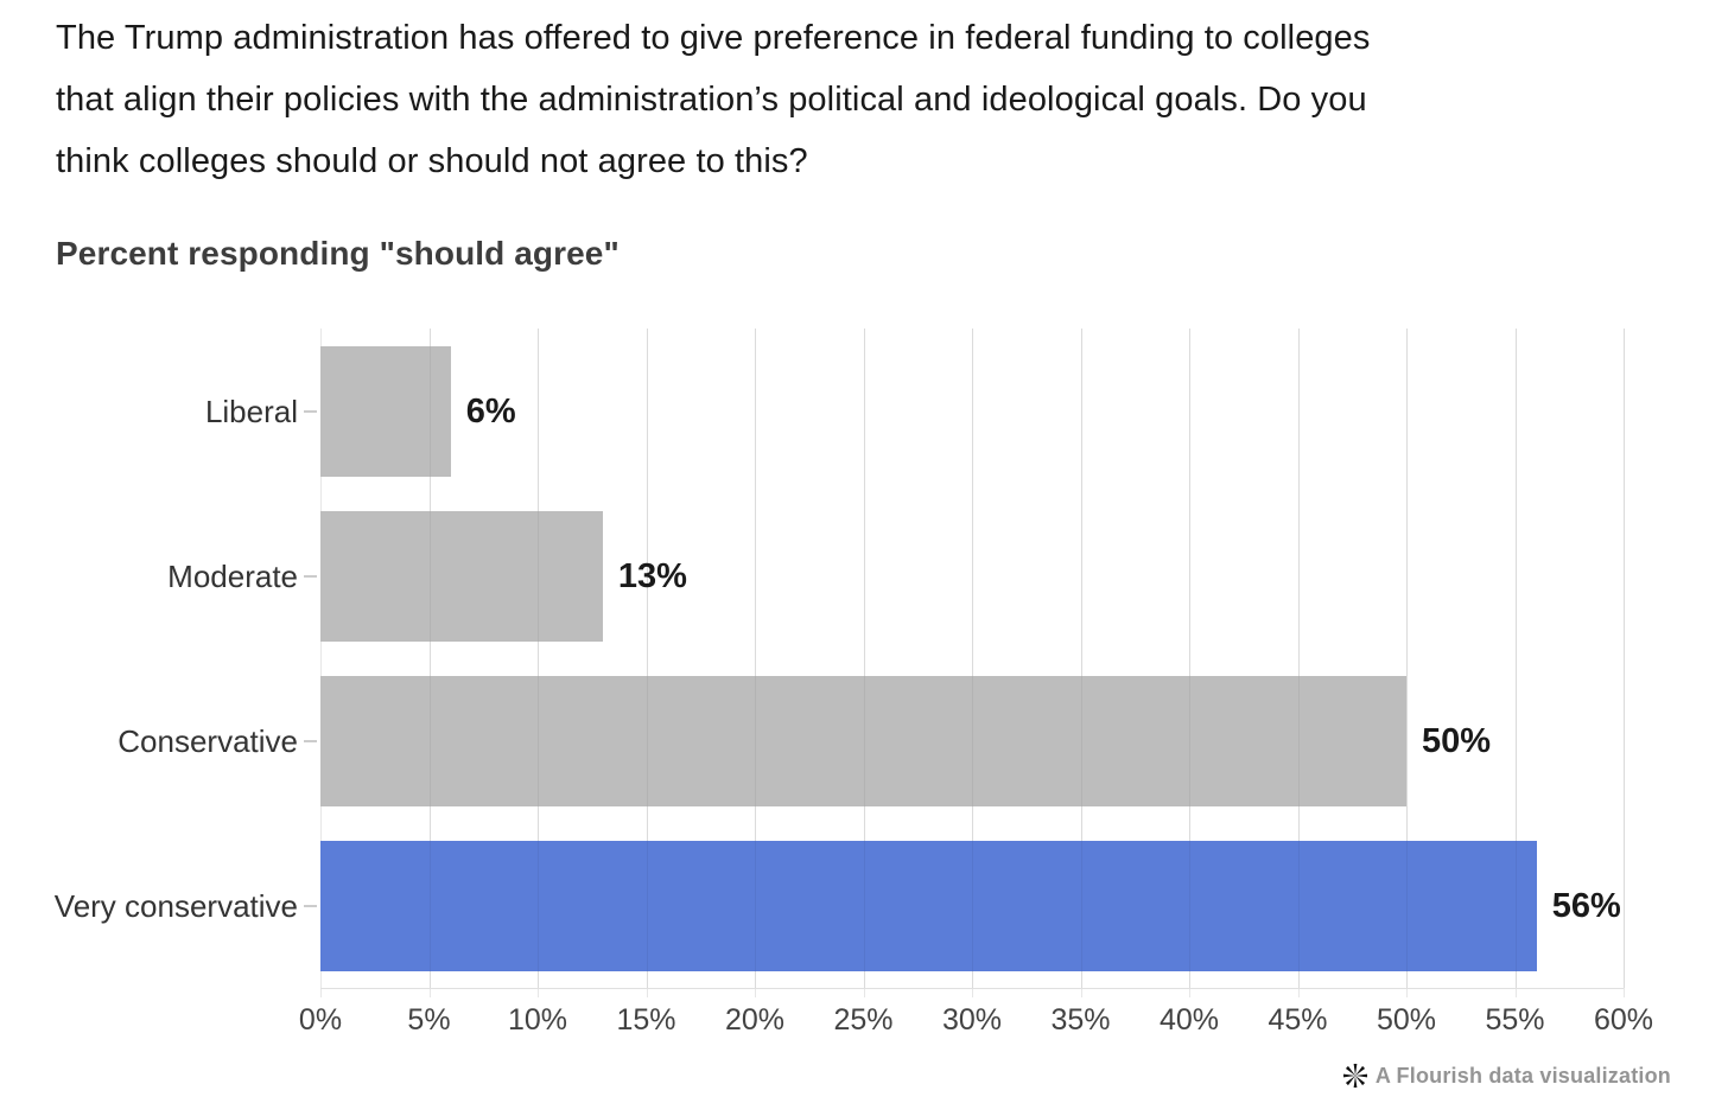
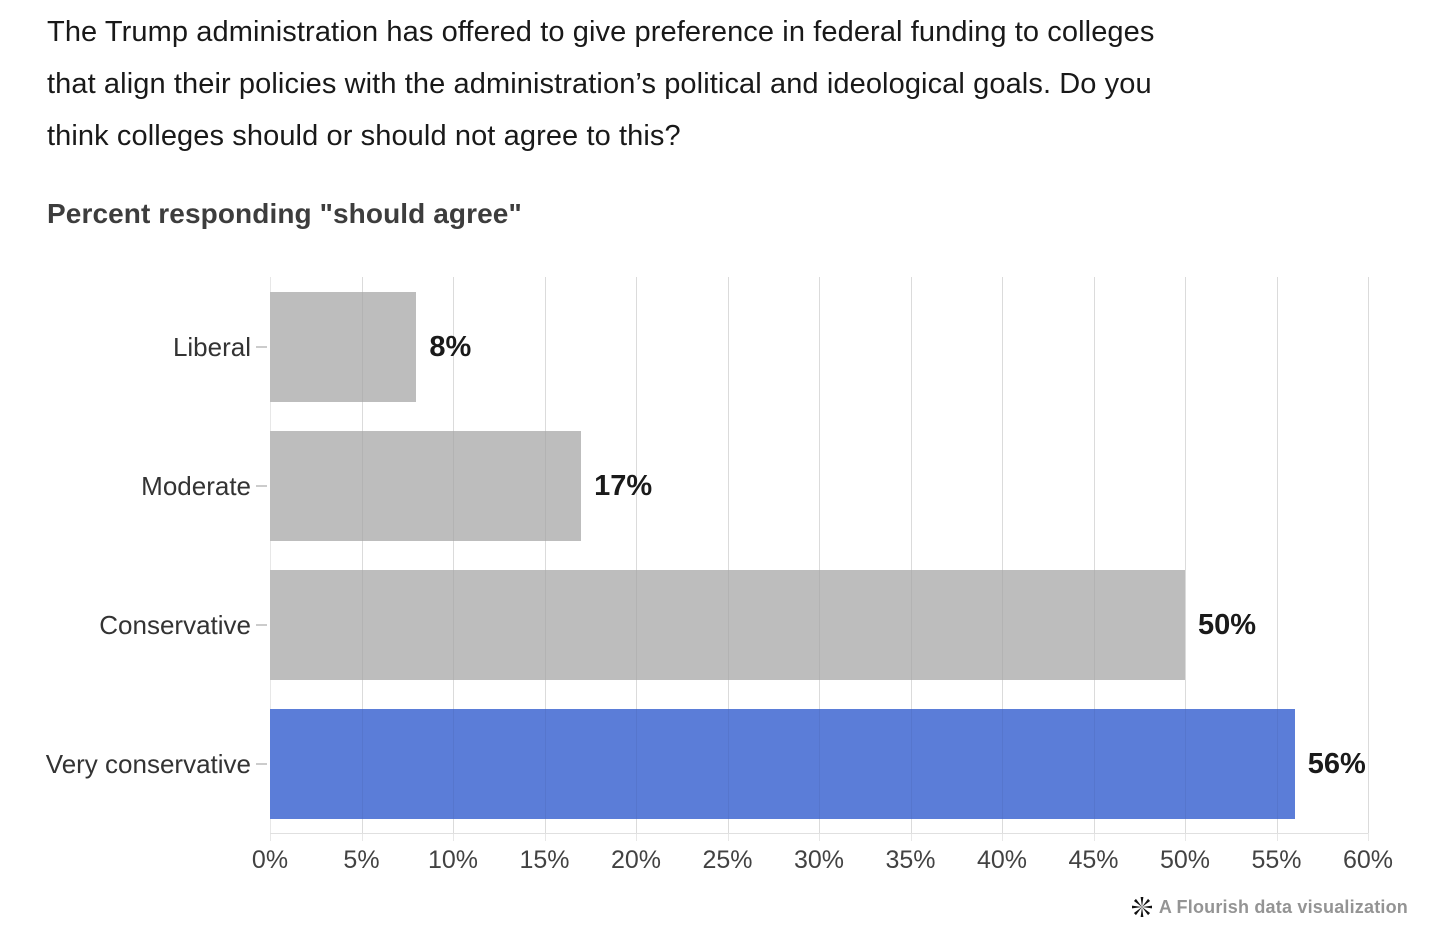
Liberal: 6% -> 8%
Moderate: 13% -> 17%
